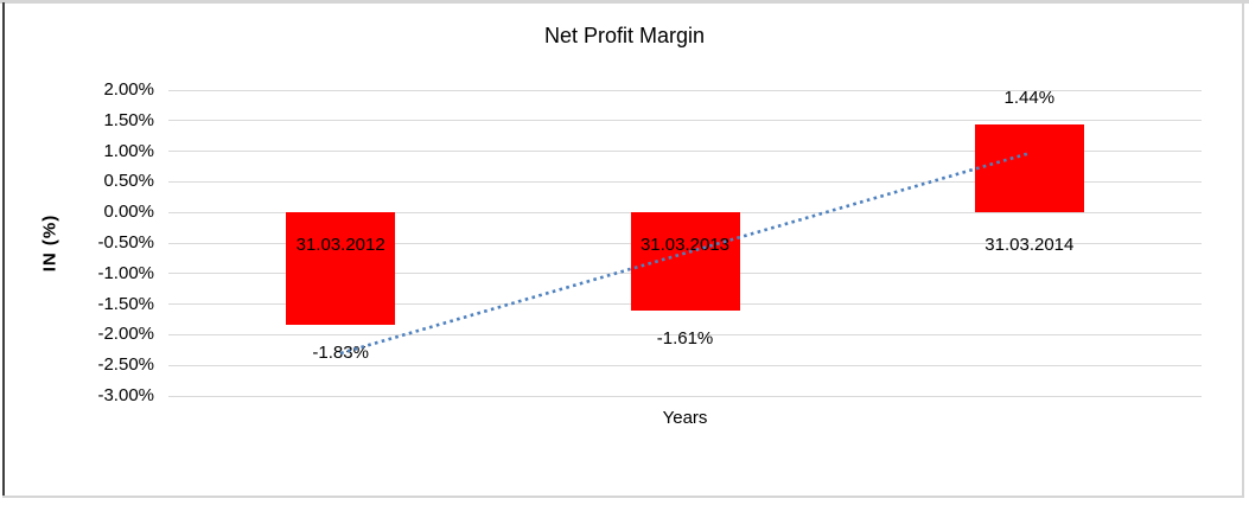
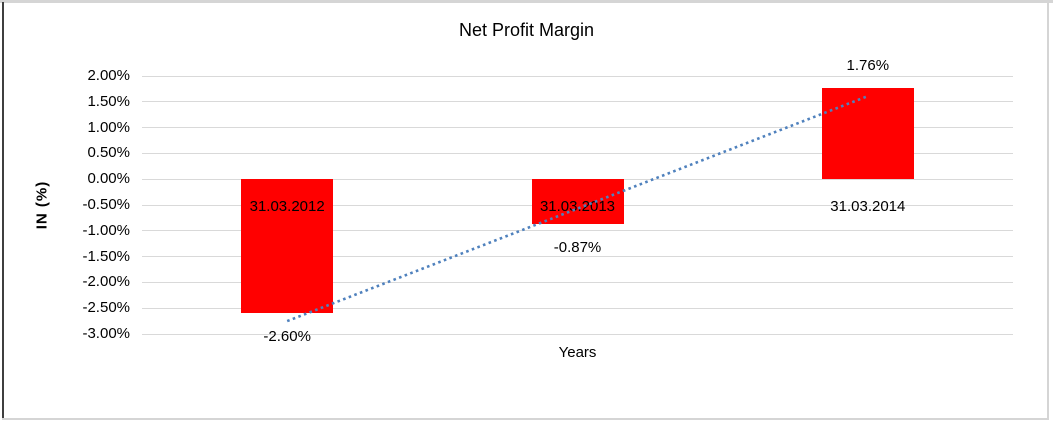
31.03.2012: -1.83% -> -2.60%
31.03.2013: -1.61% -> -0.87%
31.03.2014: 1.44% -> 1.76%
